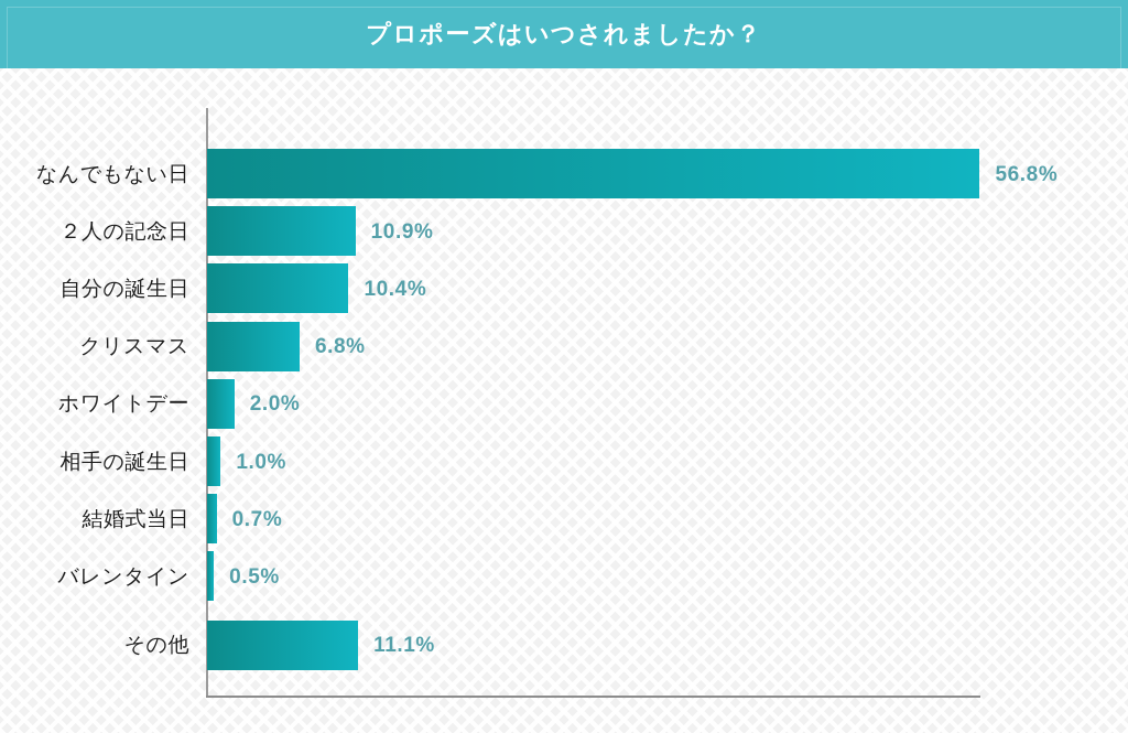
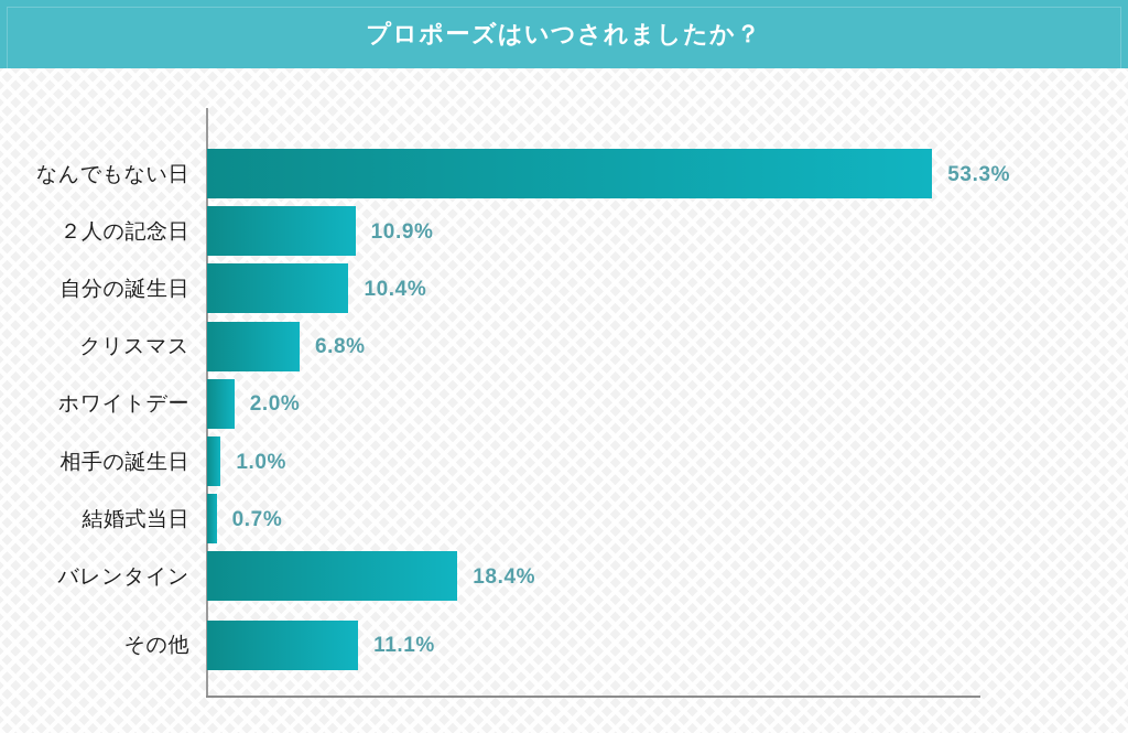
なんでもない日: 56.8% -> 53.3%
バレンタイン: 0.5% -> 18.4%
